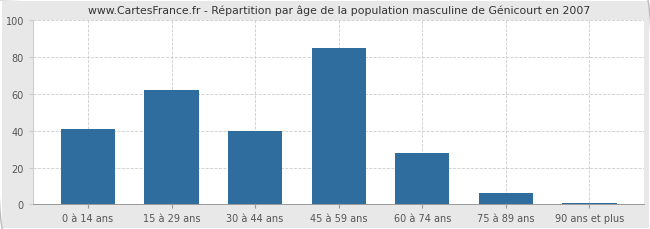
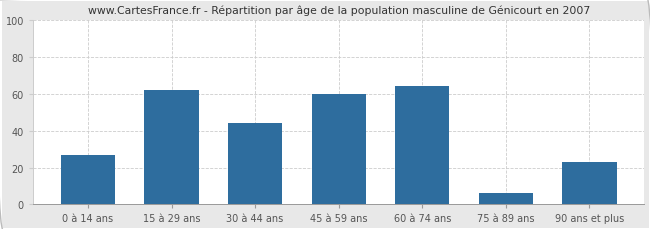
0 à 14 ans: 41 -> 27
30 à 44 ans: 40 -> 44
45 à 59 ans: 85 -> 60
60 à 74 ans: 28 -> 64
90 ans et plus: 1 -> 23
